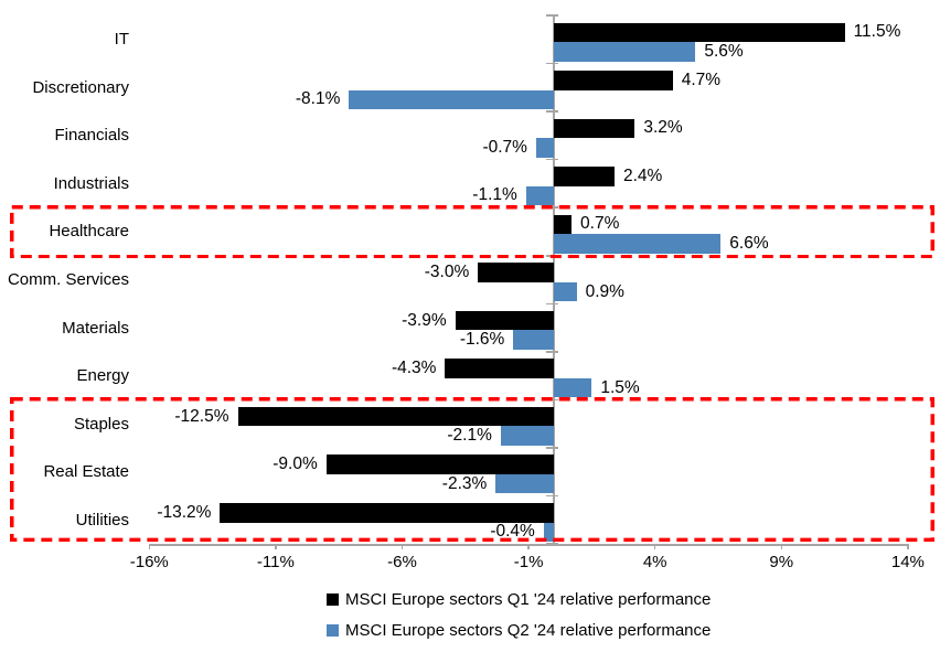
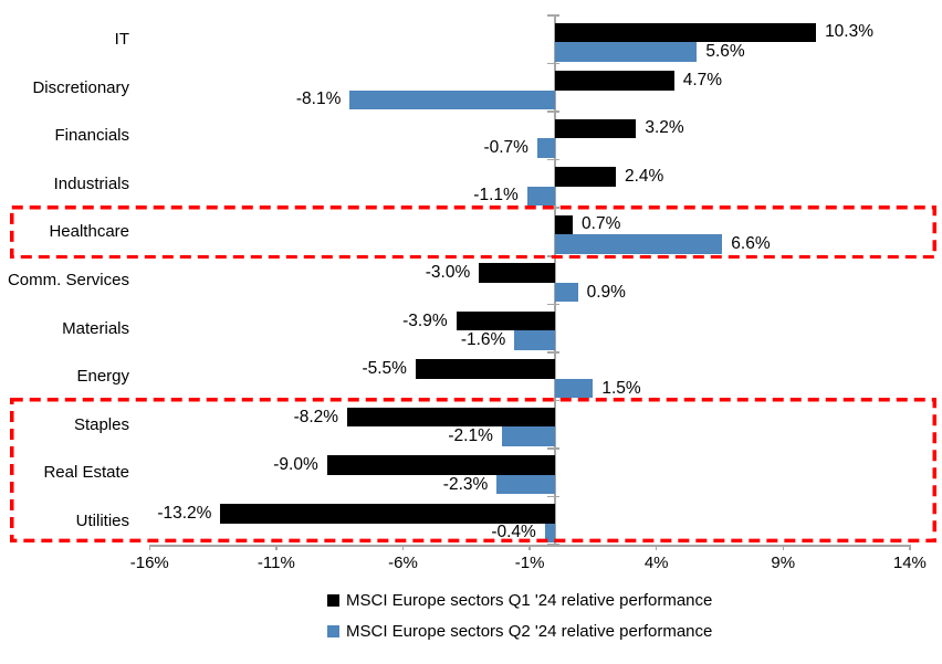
MSCI Europe sectors Q1 '24 relative performance/IT: 11.5% -> 10.3%
MSCI Europe sectors Q1 '24 relative performance/Energy: -4.3% -> -5.5%
MSCI Europe sectors Q1 '24 relative performance/Staples: -12.5% -> -8.2%
